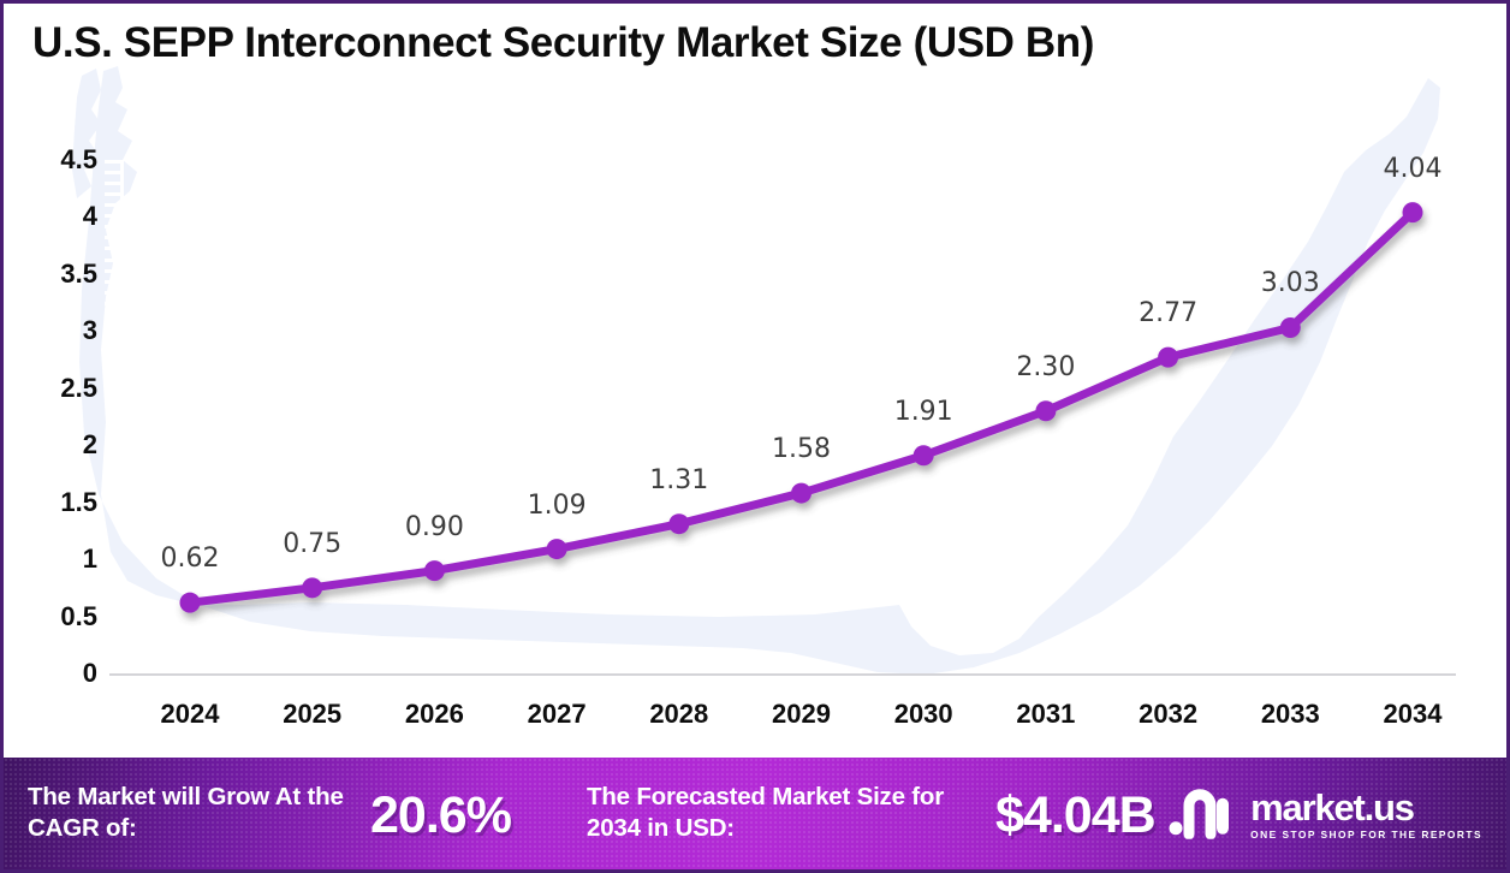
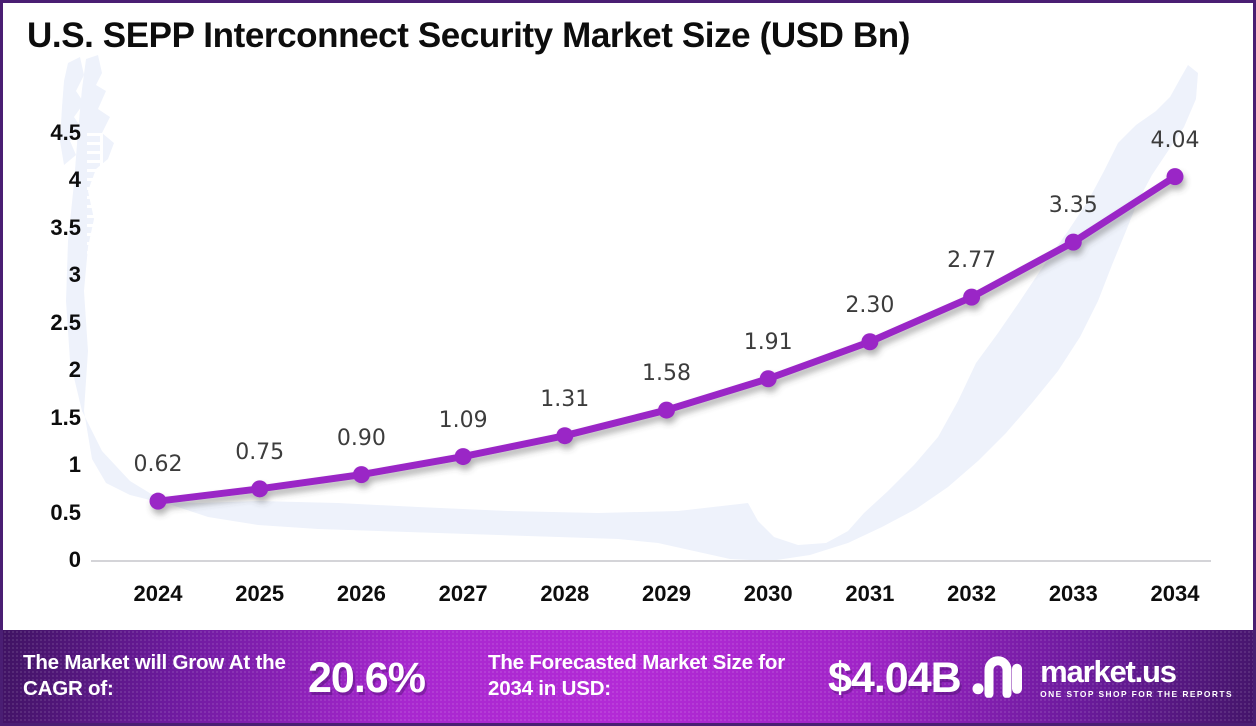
2033: 3.03 -> 3.35
